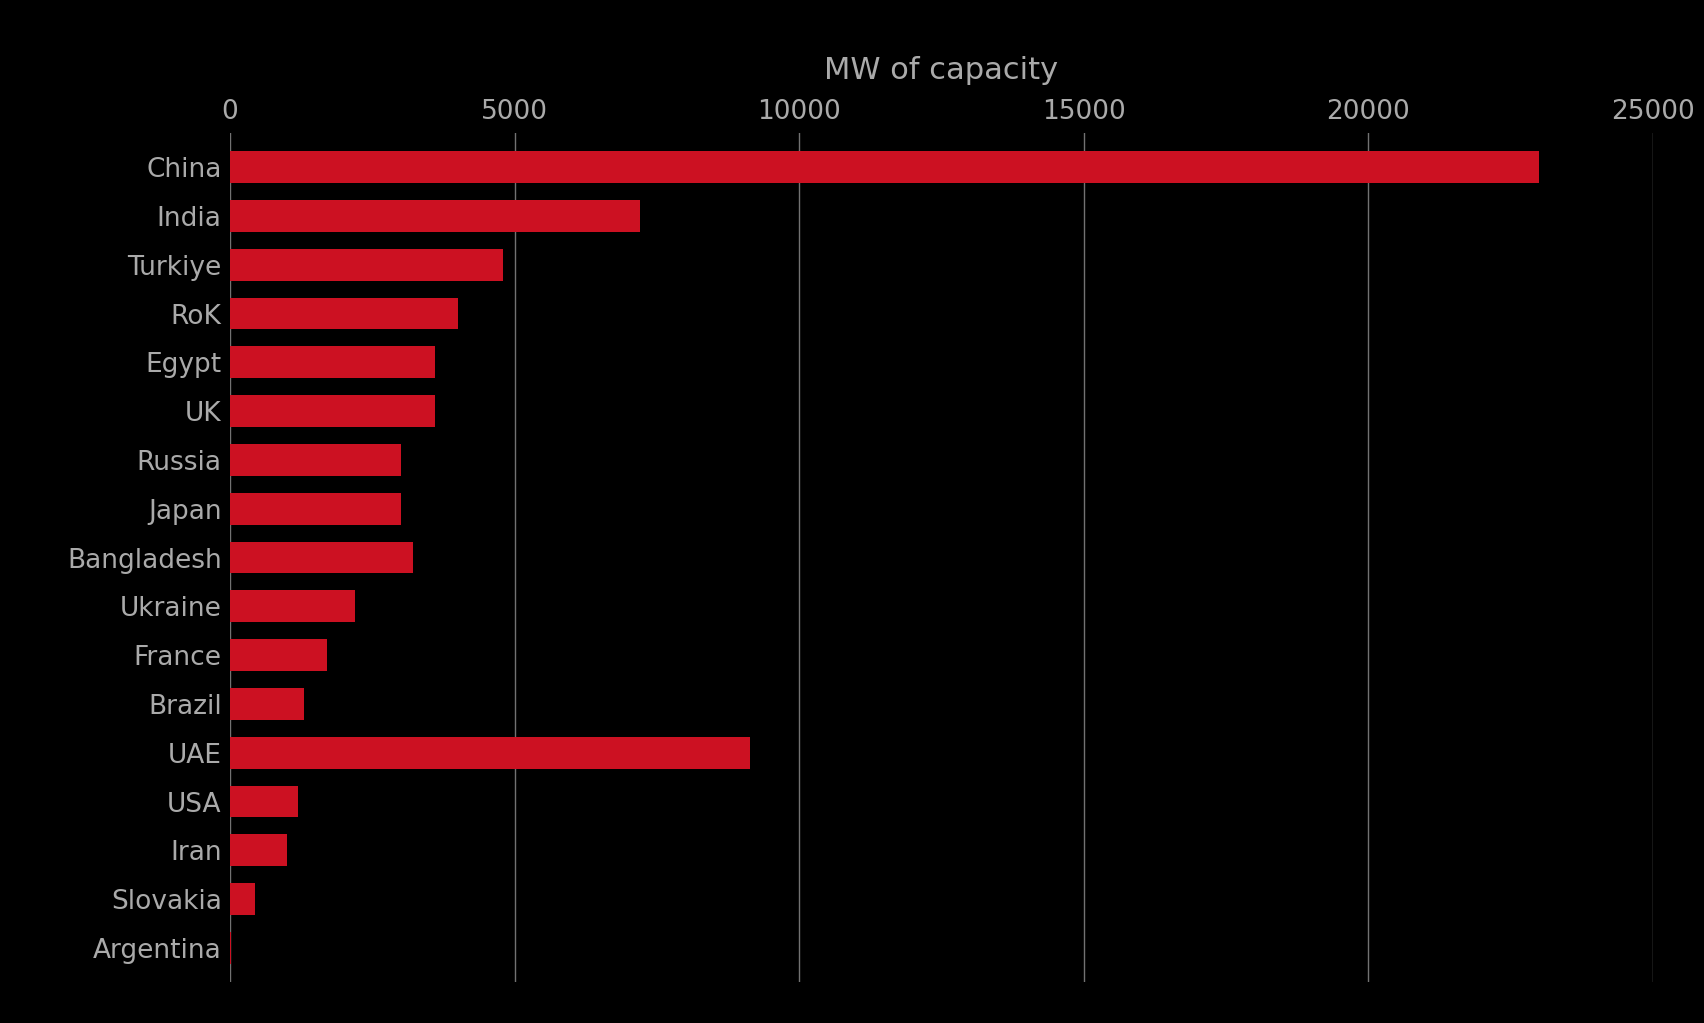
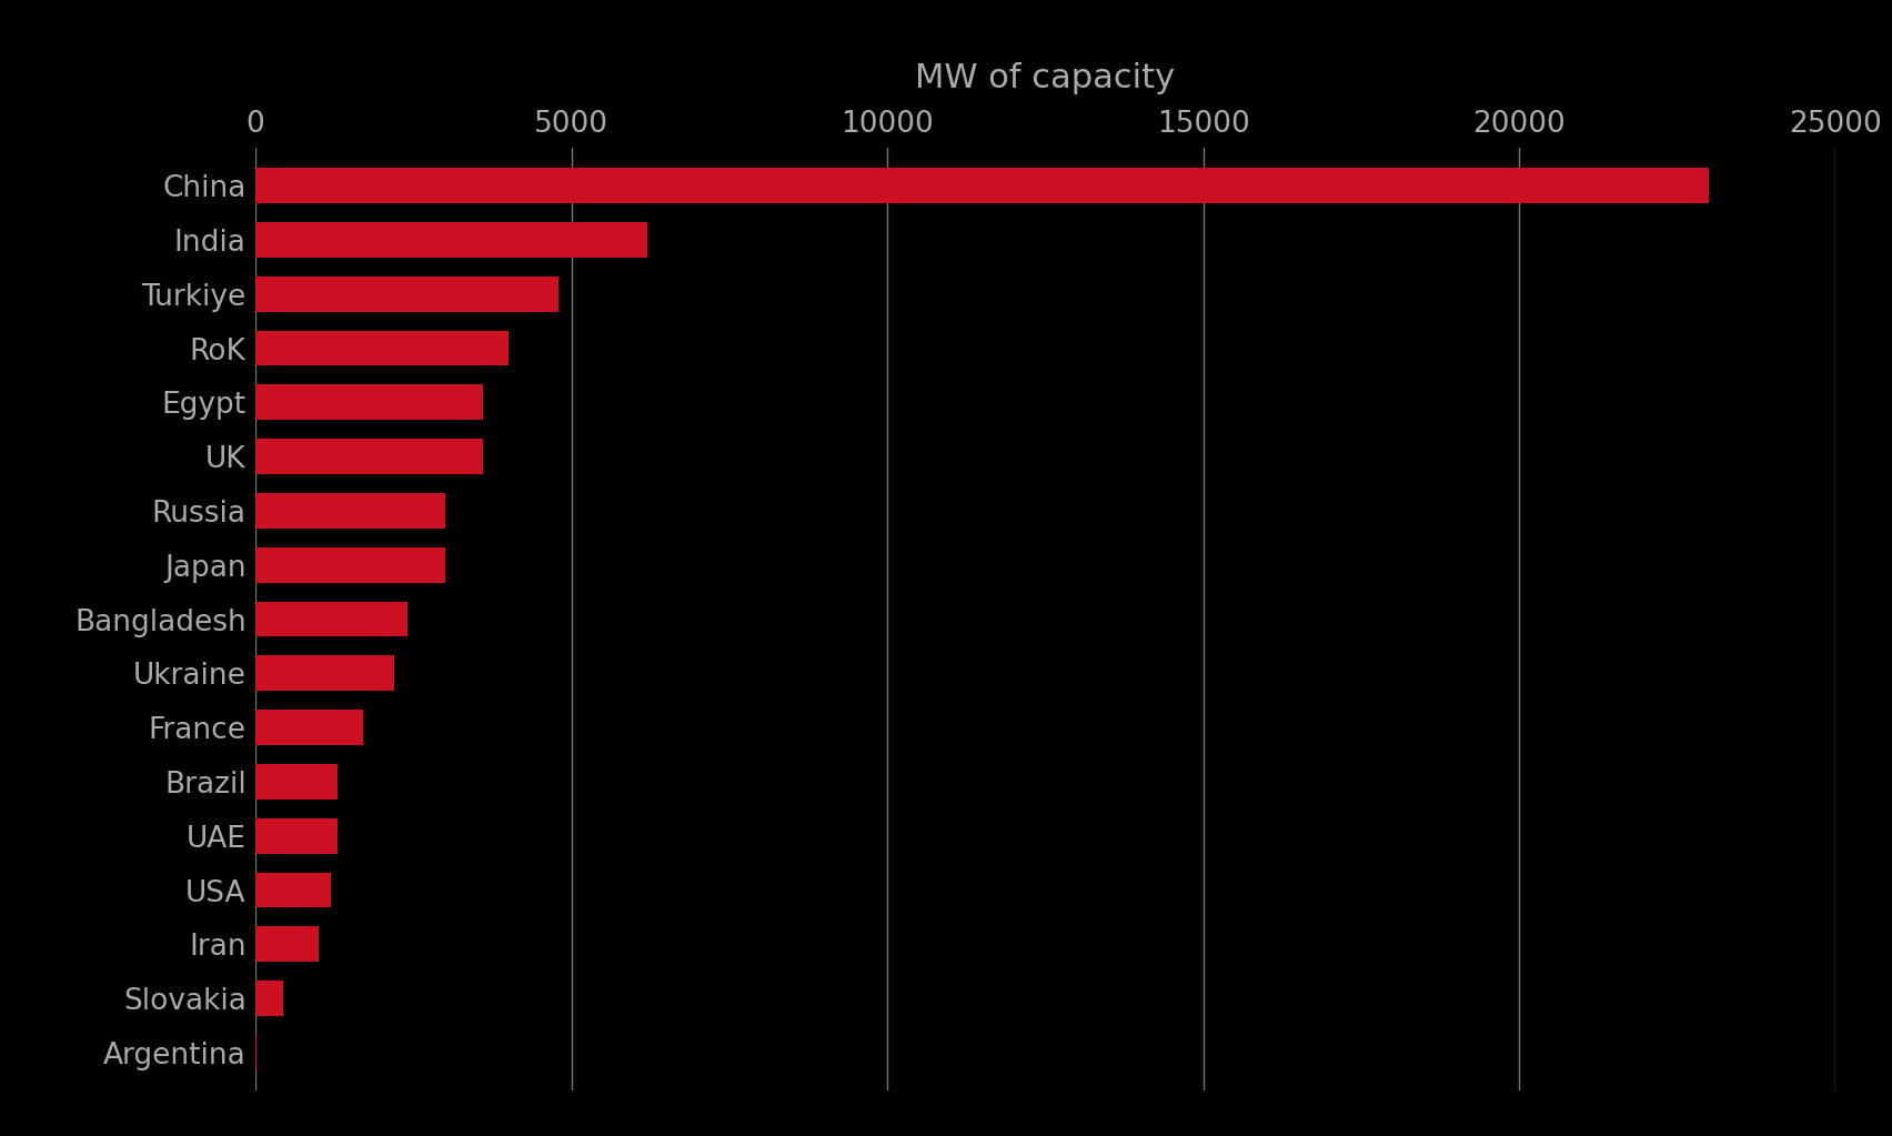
India: 7200 -> 6200
Bangladesh: 3220 -> 2400
UAE: 9140 -> 1300
